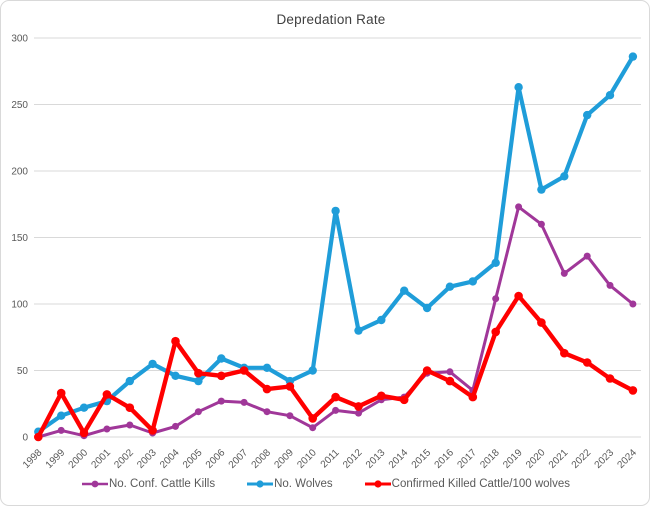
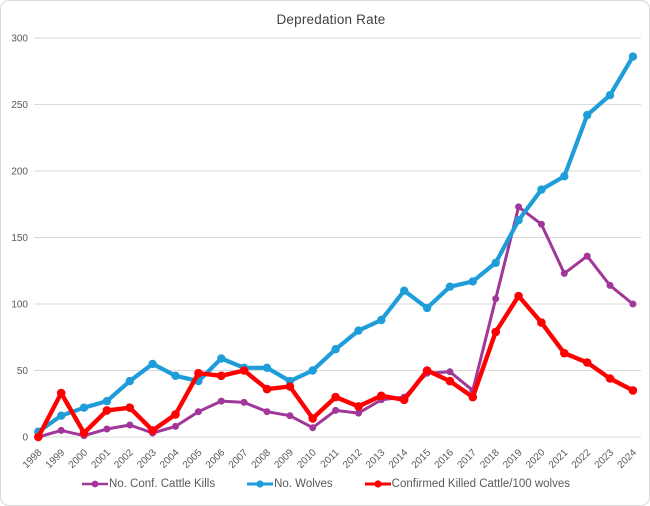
Confirmed Killed Cattle/100 wolves/2001: 32 -> 20
Confirmed Killed Cattle/100 wolves/2004: 72 -> 17
No. Wolves/2011: 170 -> 66
No. Wolves/2019: 263 -> 163
